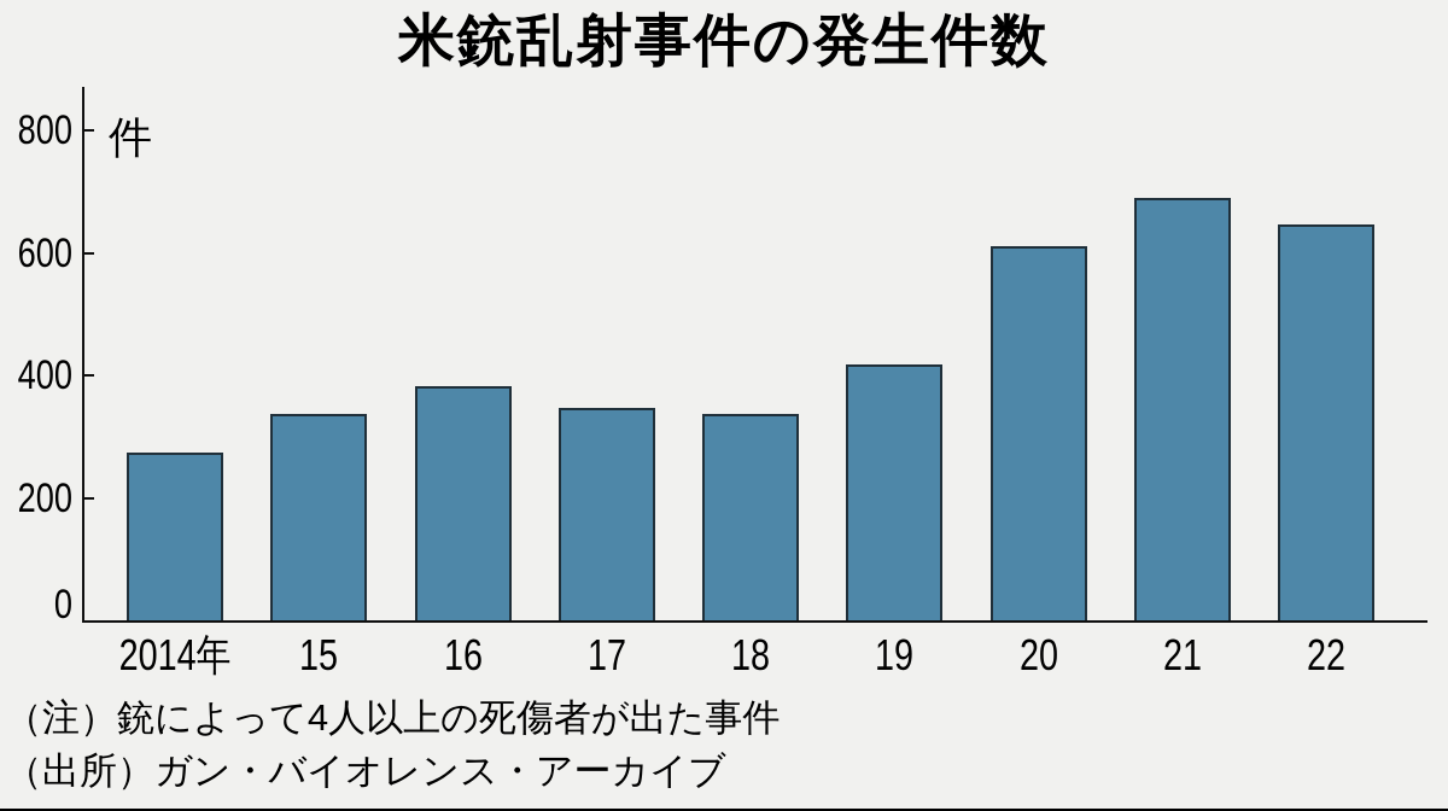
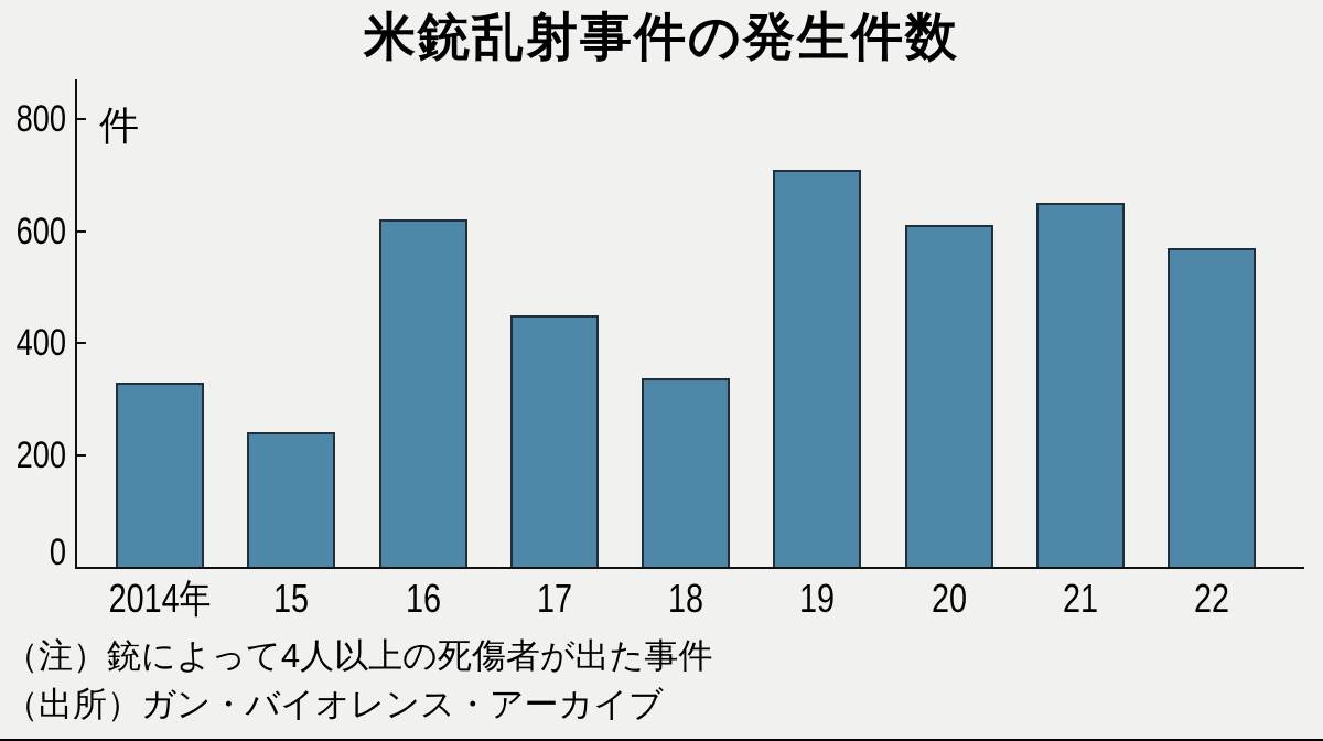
2014年: 270 -> 330
15: 340 -> 240
16: 380 -> 620
17: 350 -> 450
19: 420 -> 710
21: 690 -> 650
22: 650 -> 570
